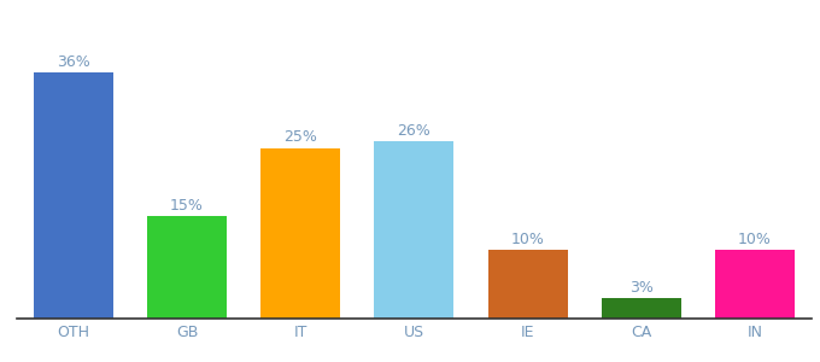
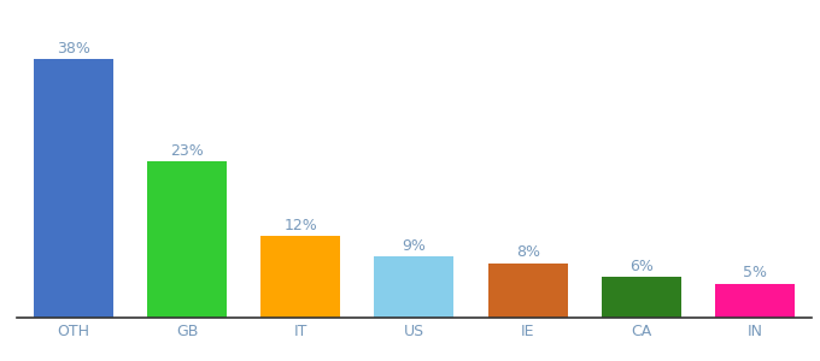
OTH: 36% -> 38%
GB: 15% -> 23%
IT: 25% -> 12%
US: 26% -> 9%
IE: 10% -> 8%
CA: 3% -> 6%
IN: 10% -> 5%
